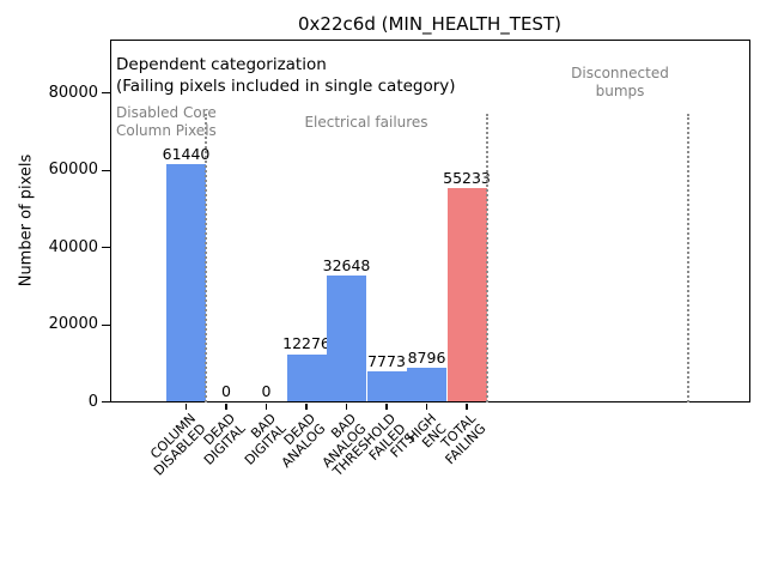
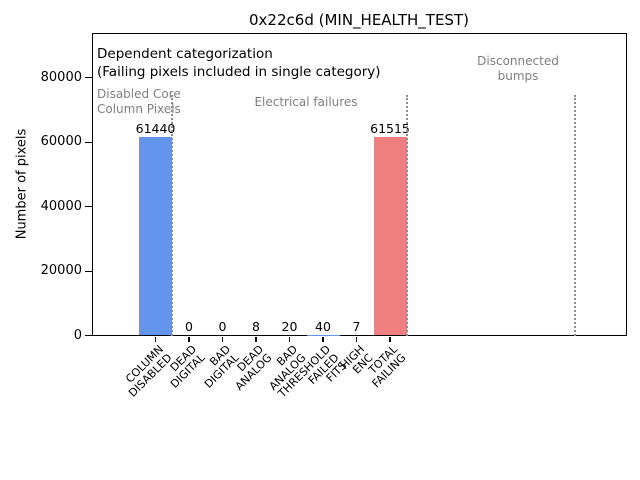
DEAD ANALOG: 12276 -> 8
BAD ANALOG: 32648 -> 20
THRESHOLD FAILED FITS: 7773 -> 40
HIGH ENC: 8796 -> 7
TOTAL FAILING: 55233 -> 61515
